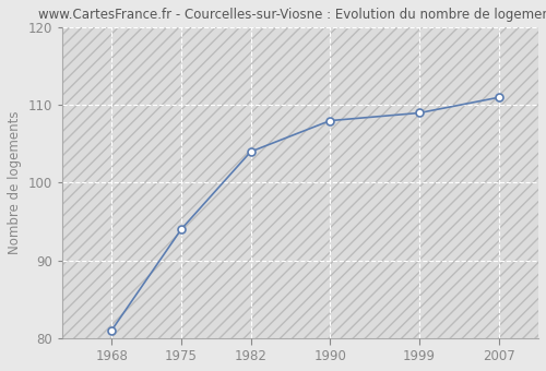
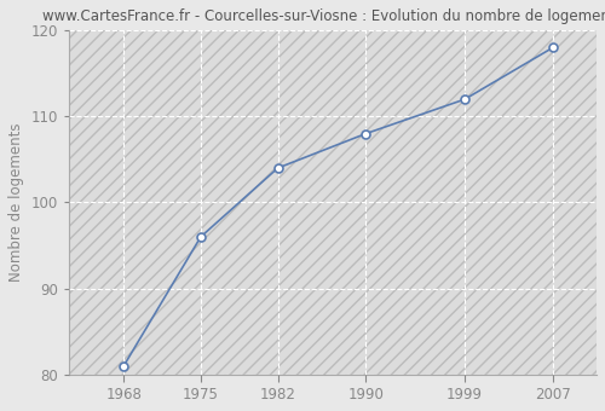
1975: 94 -> 96
1999: 109 -> 112
2007: 111 -> 118
